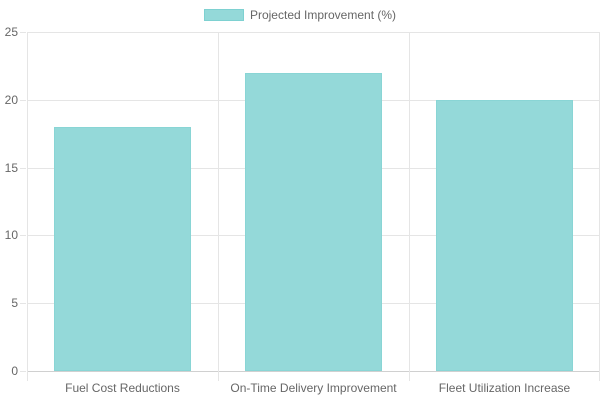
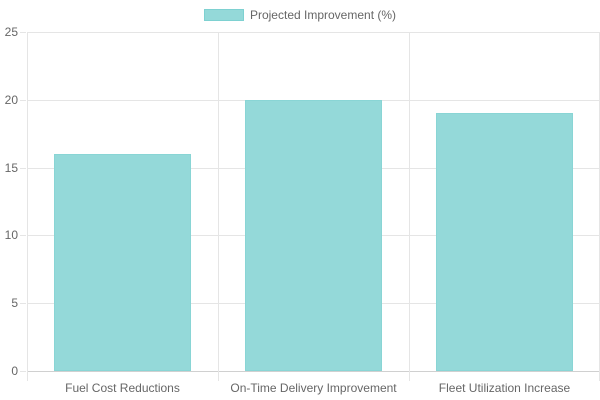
Fuel Cost Reductions: 18 -> 16
On-Time Delivery Improvement: 22 -> 20
Fleet Utilization Increase: 20 -> 19
